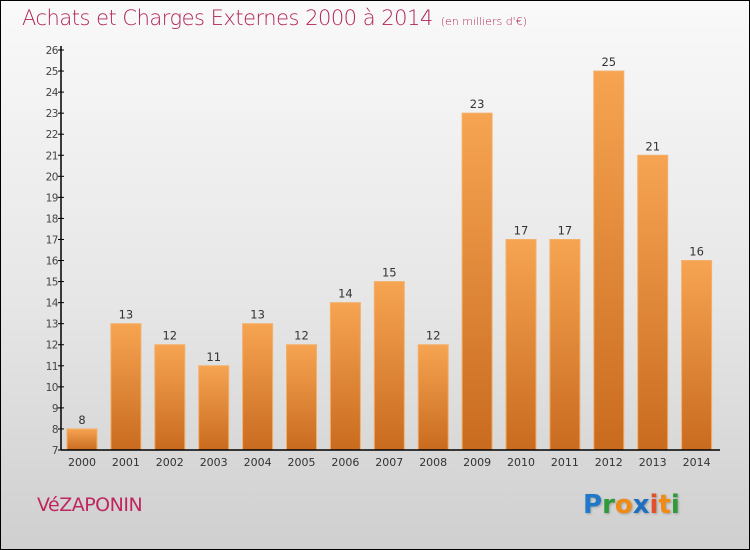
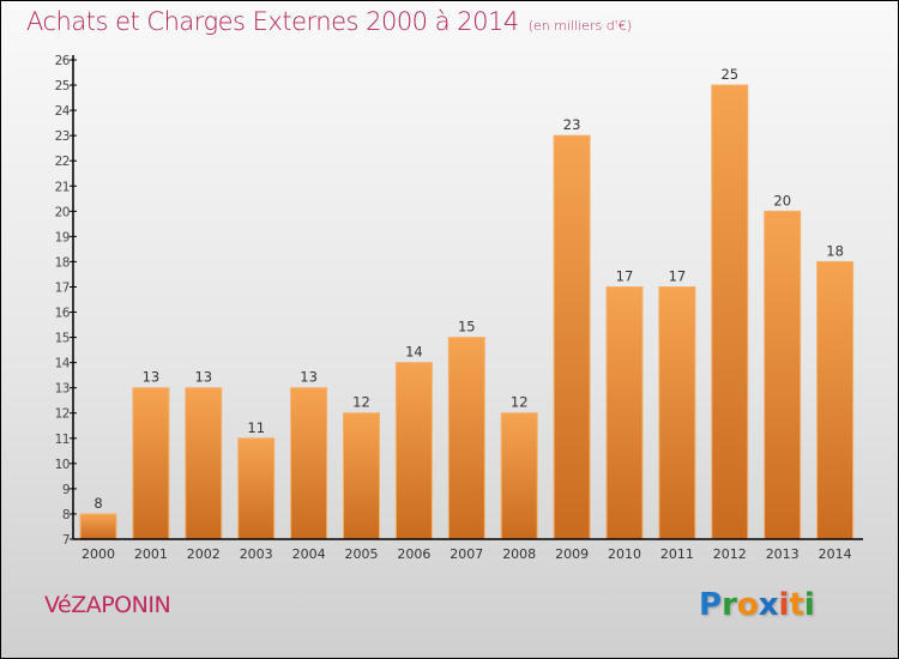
2002: 12 -> 13
2013: 21 -> 20
2014: 16 -> 18
